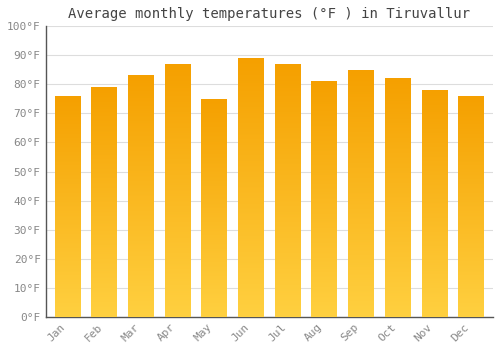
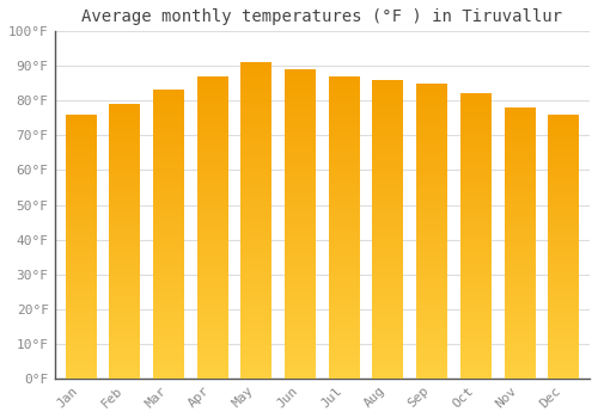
May: 75°F -> 91°F
Aug: 81°F -> 86°F
